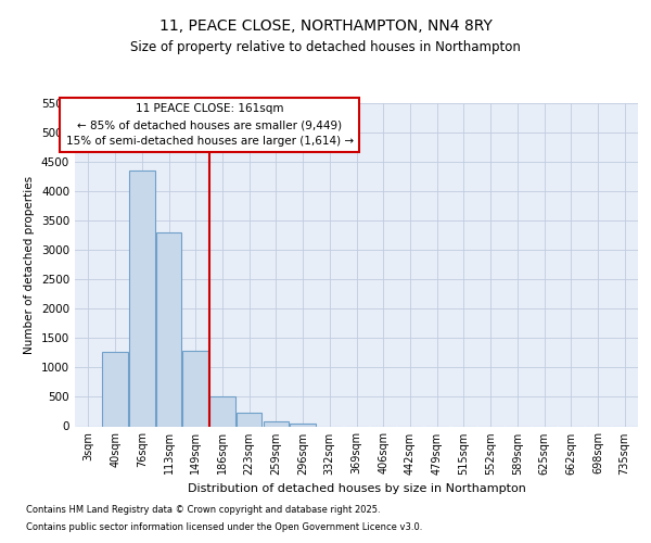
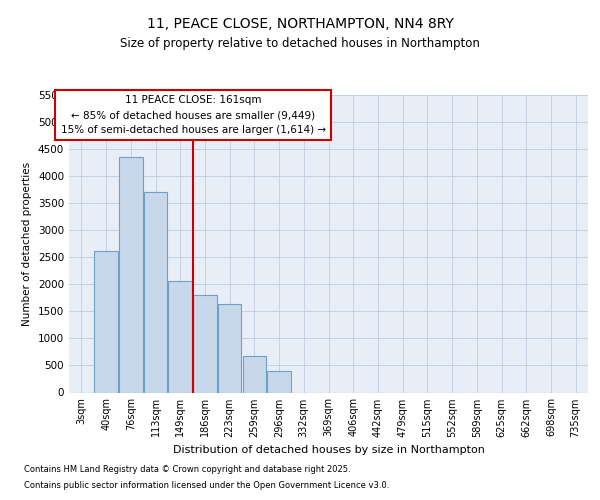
40sqm: 1270 -> 2620
113sqm: 3300 -> 3700
149sqm: 1280 -> 2060
186sqm: 500 -> 1800
223sqm: 230 -> 1640
259sqm: 90 -> 680
296sqm: 50 -> 400
